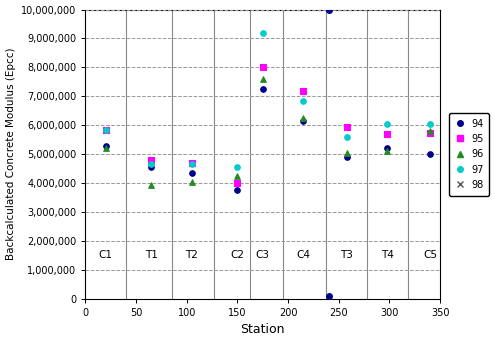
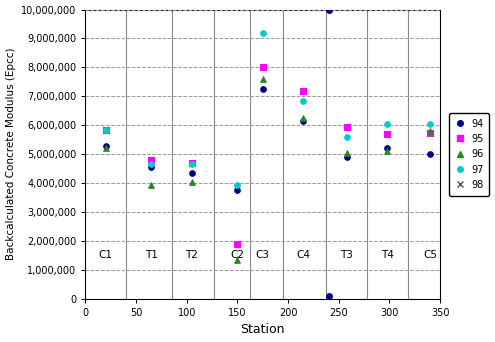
95/150: 4,000,000 -> 1,900,000
96/150: 4,250,000 -> 1,350,000
97/150: 4,550,000 -> 3,950,000
